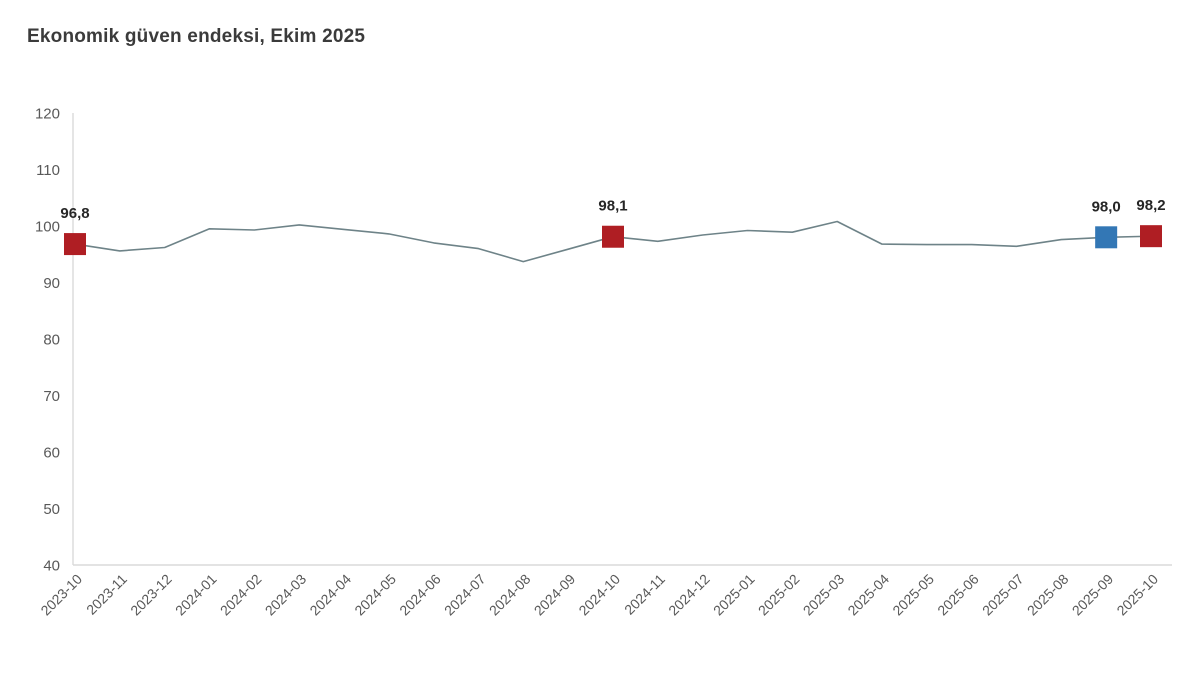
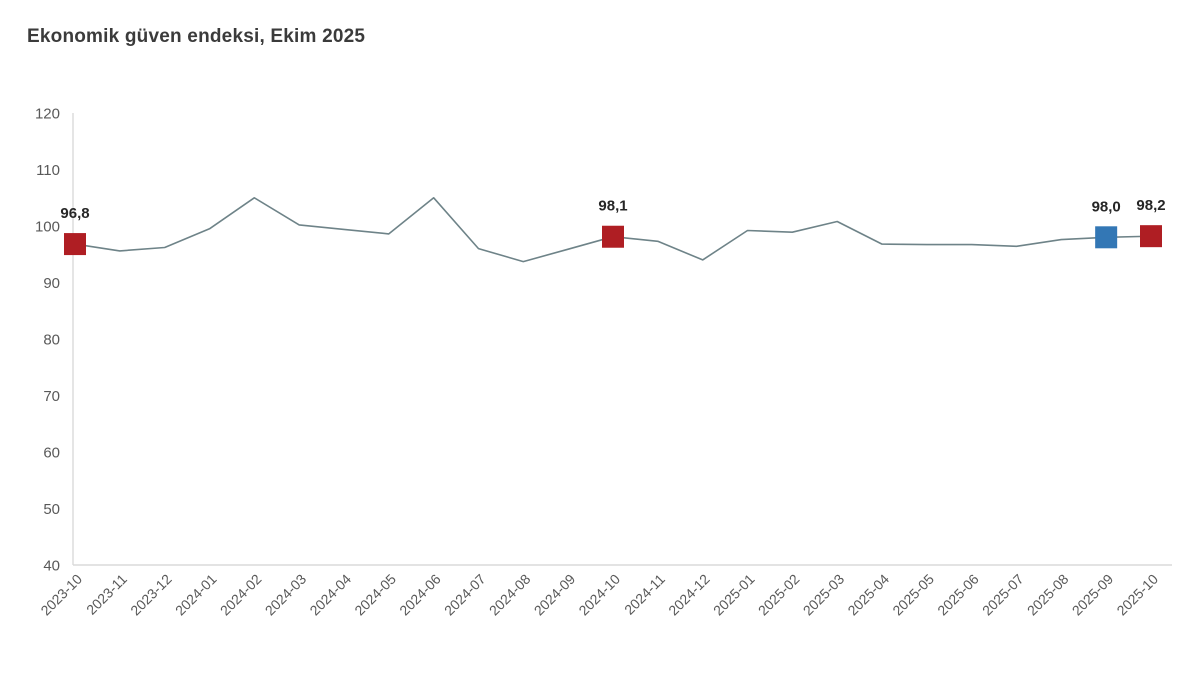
2024-02: 99 -> 105
2024-06: 97 -> 105
2024-12: 98 -> 94
